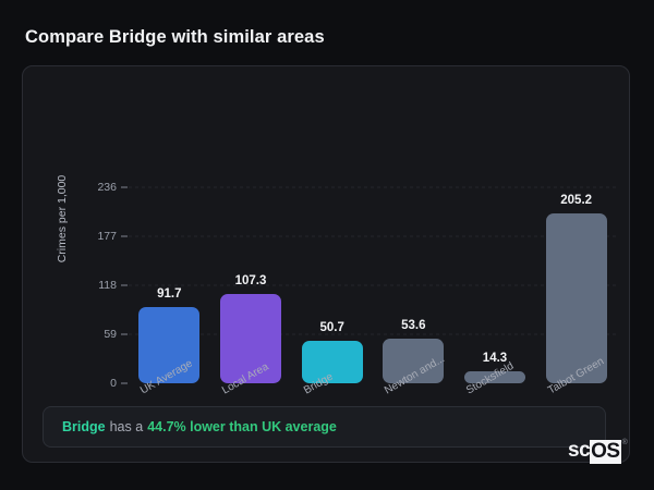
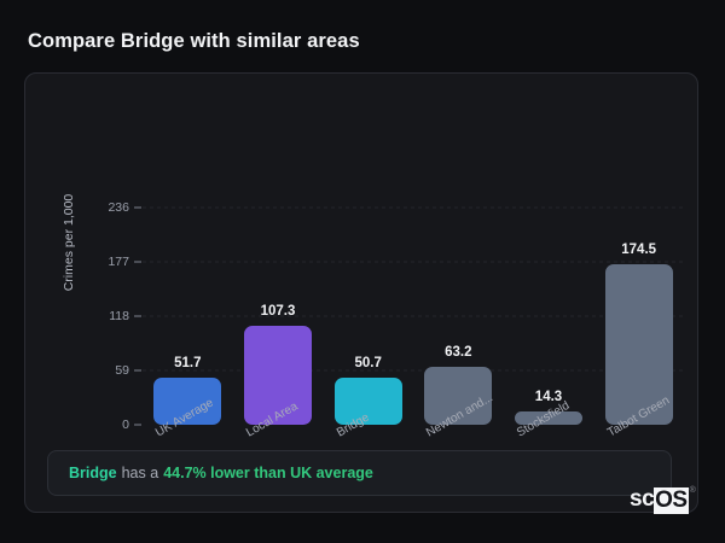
UK Average: 91.7 -> 51.7
Newton and...: 53.6 -> 63.2
Talbot Green: 205.2 -> 174.5
